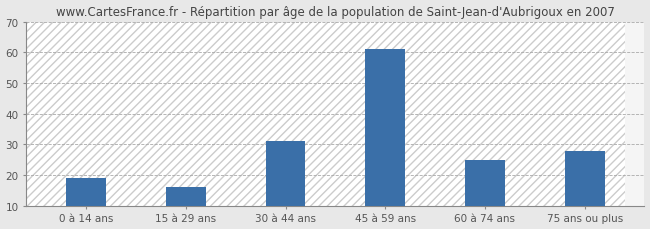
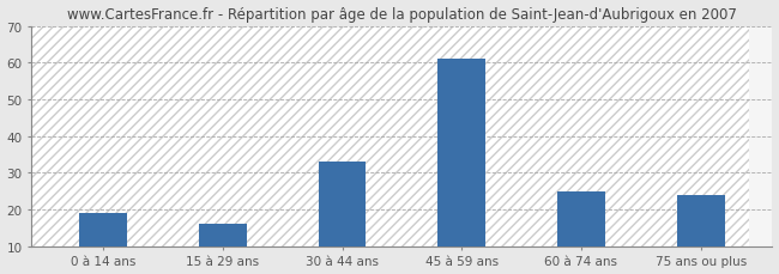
30 à 44 ans: 31 -> 33
75 ans ou plus: 28 -> 24
